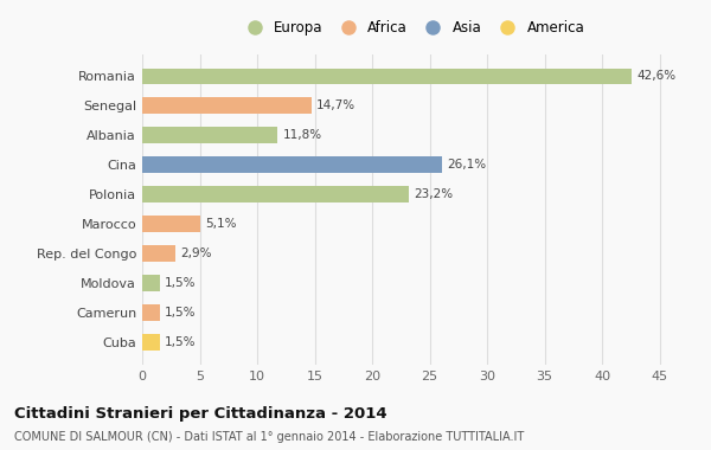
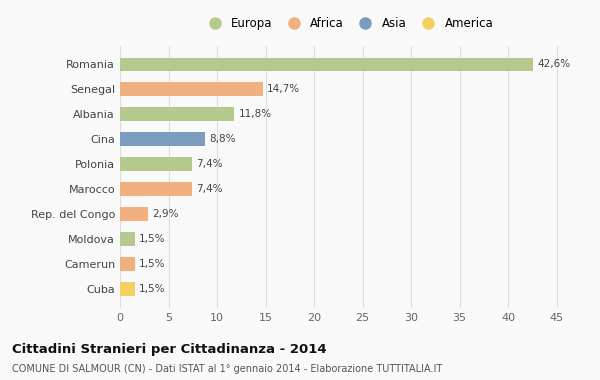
Cina: 26,1% -> 8,8%
Polonia: 23,2% -> 7,4%
Marocco: 5,1% -> 7,4%
